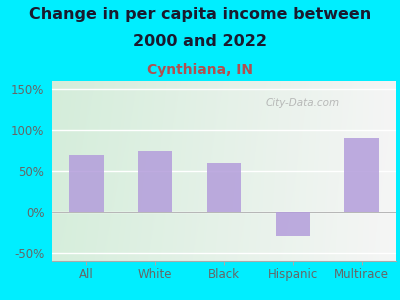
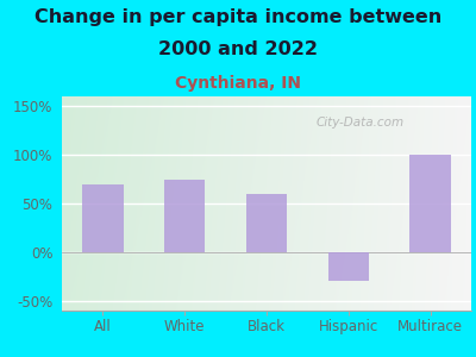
Multirace: 90% -> 100%
